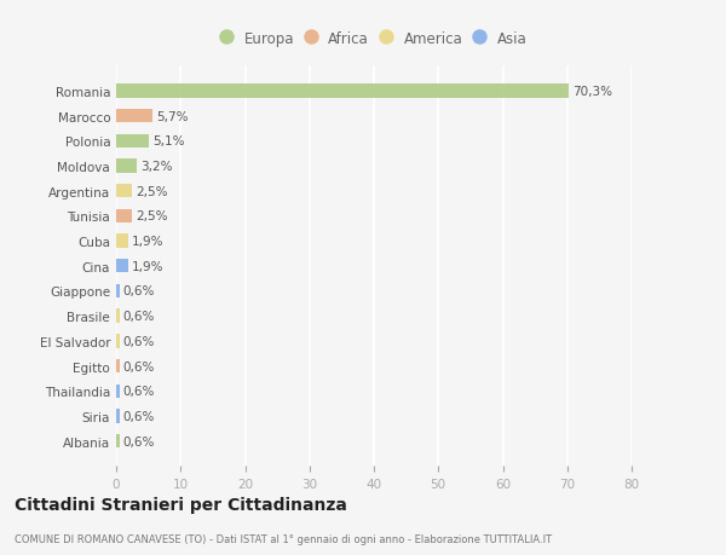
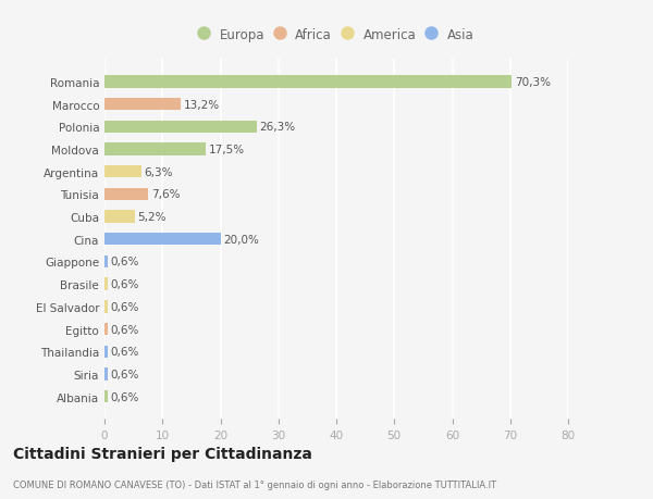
Marocco: 5,7% -> 13,2%
Polonia: 5,1% -> 26,3%
Moldova: 3,2% -> 17,5%
Argentina: 2,5% -> 6,3%
Tunisia: 2,5% -> 7,6%
Cuba: 1,9% -> 5,2%
Cina: 1,9% -> 20,0%
